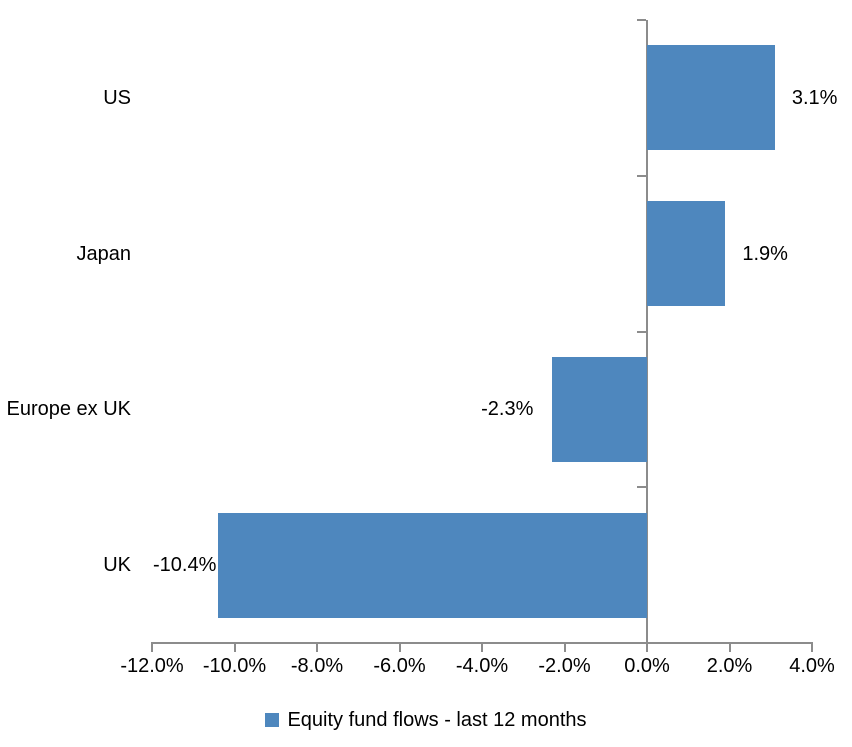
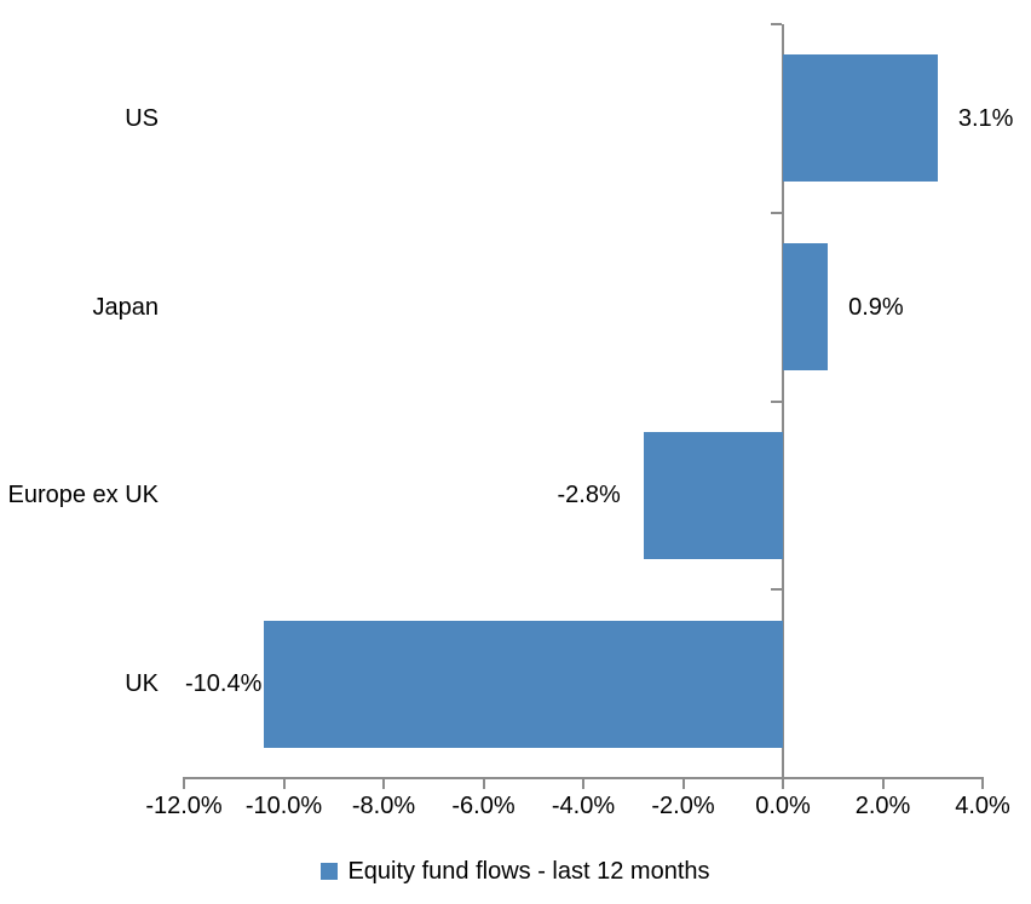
Japan: 1.9% -> 0.9%
Europe ex UK: -2.3% -> -2.8%
